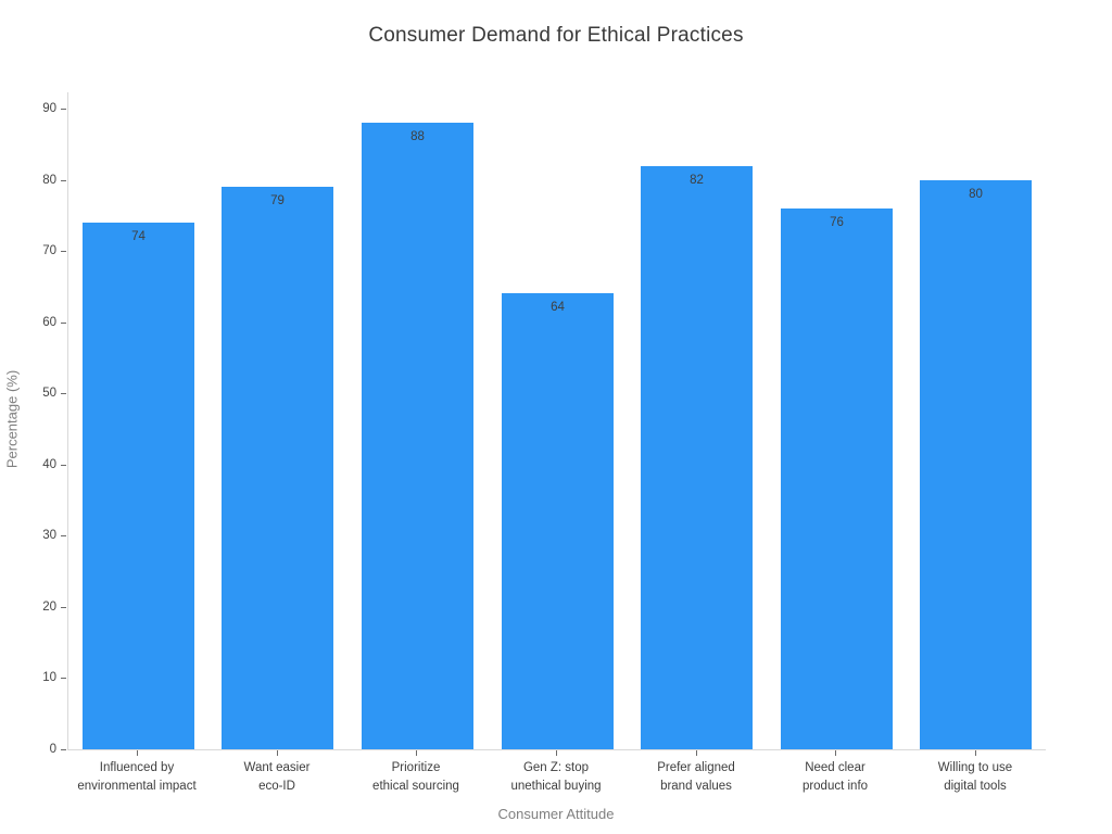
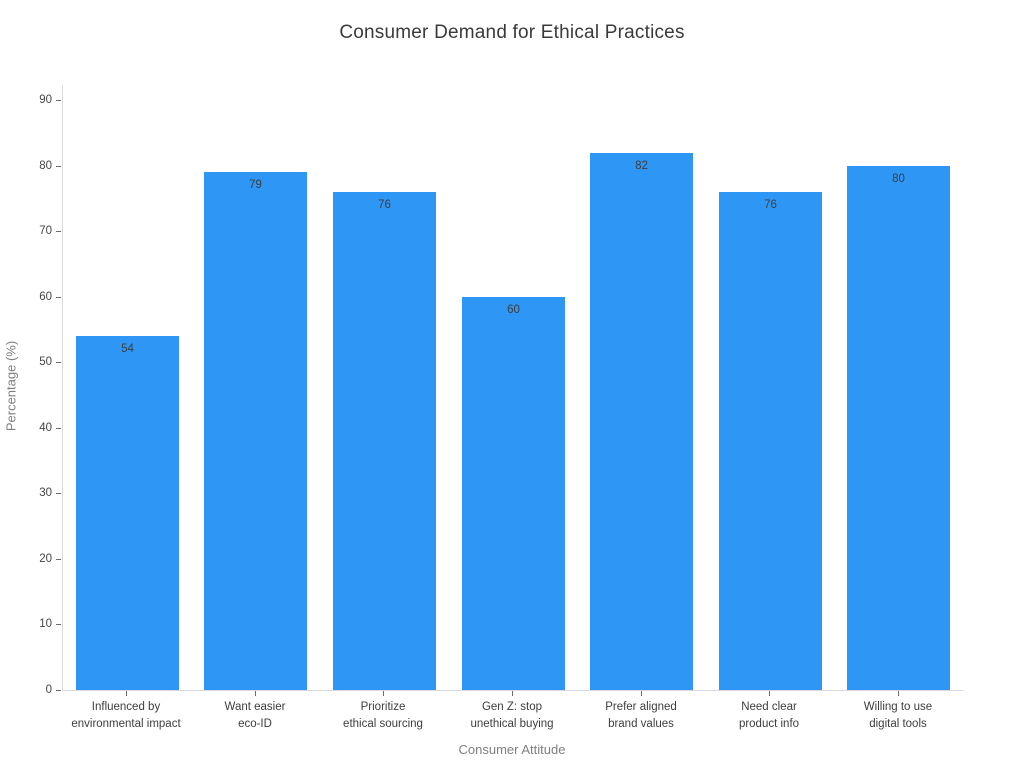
Influenced by environmental impact: 74 -> 54
Prioritize ethical sourcing: 88 -> 76
Gen Z: stop unethical buying: 64 -> 60
